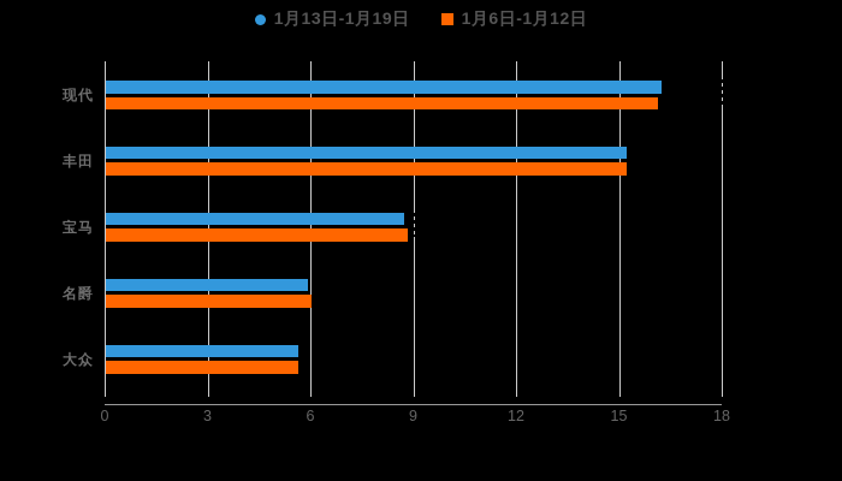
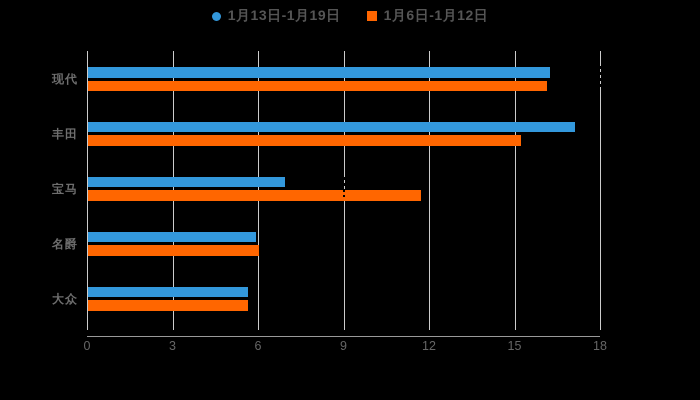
1月13日-1月19日/丰田: 15.2 -> 17.1
1月13日-1月19日/宝马: 8.7 -> 6.9
1月6日-1月12日/宝马: 8.8 -> 11.7
